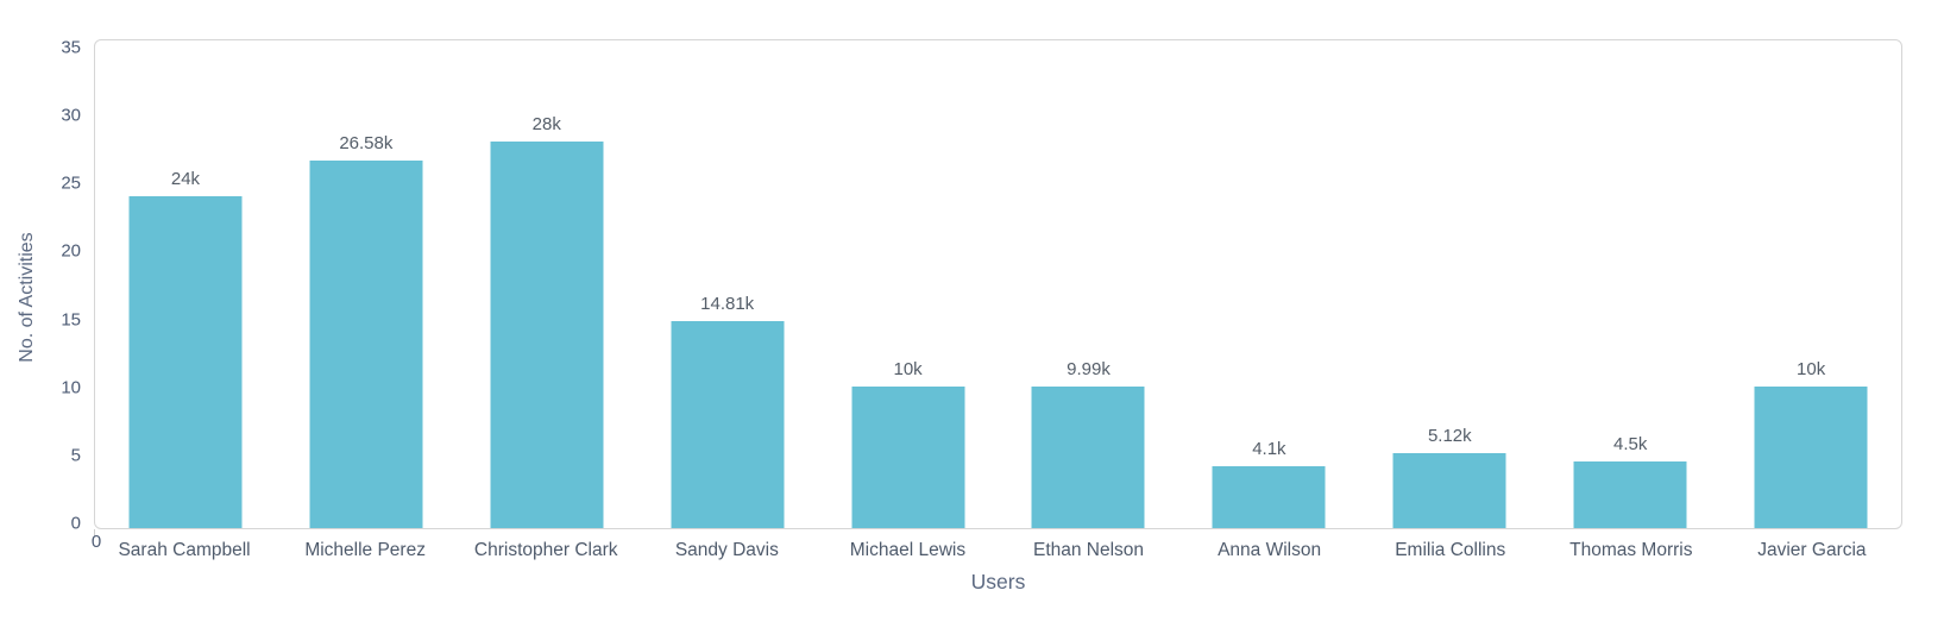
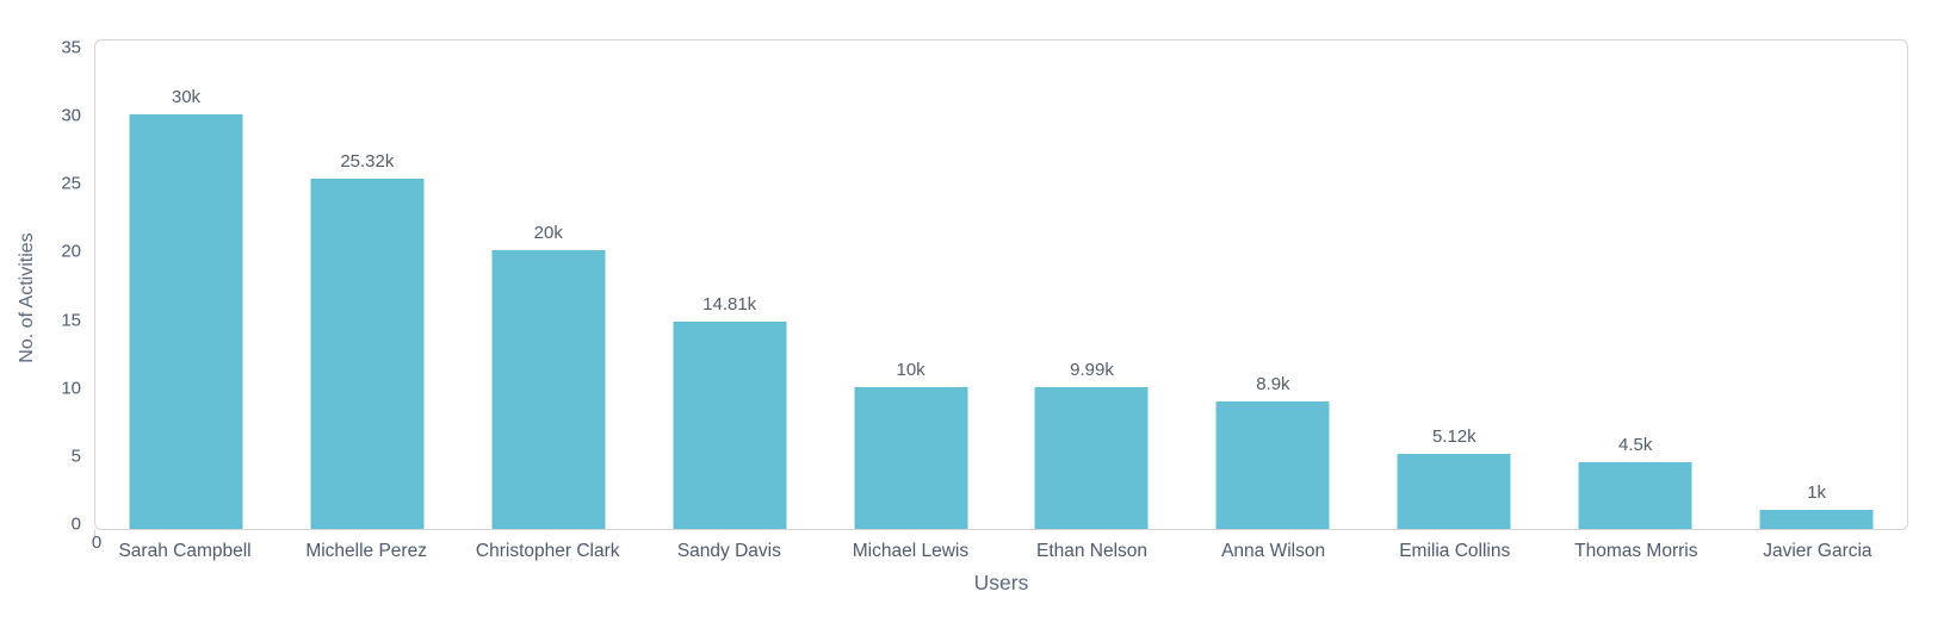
Sarah Campbell: 24k -> 30k
Michelle Perez: 26.58k -> 25.32k
Christopher Clark: 28k -> 20k
Anna Wilson: 4.1k -> 8.9k
Javier Garcia: 10k -> 1k
